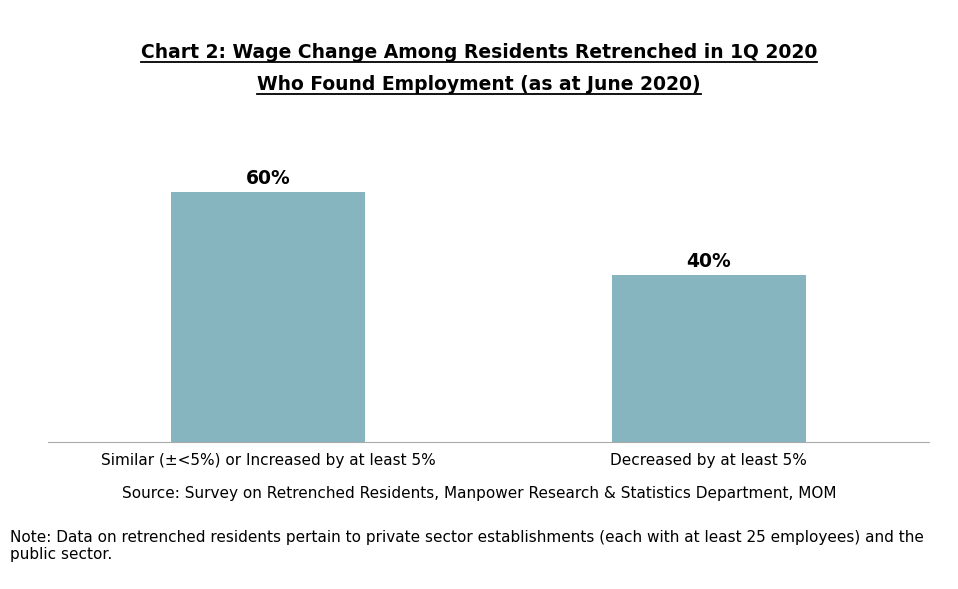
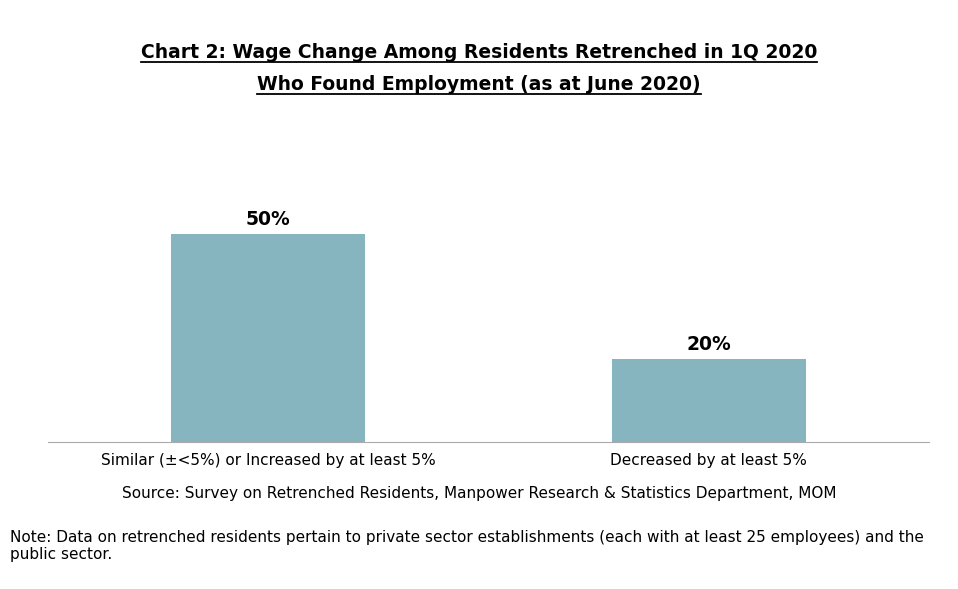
Similar (±<5%) or Increased by at least 5%: 60% -> 50%
Decreased by at least 5%: 40% -> 20%
